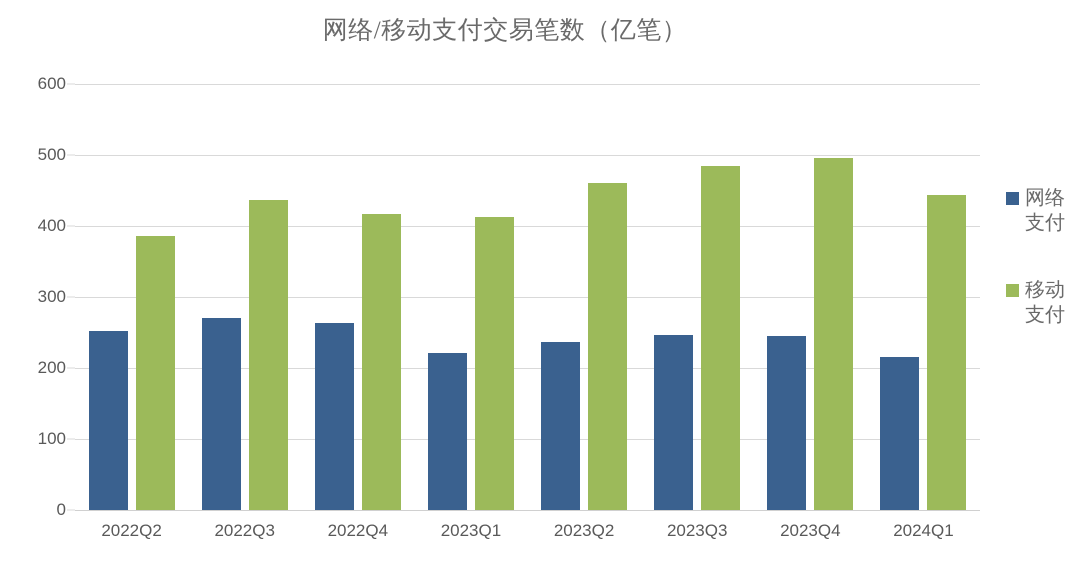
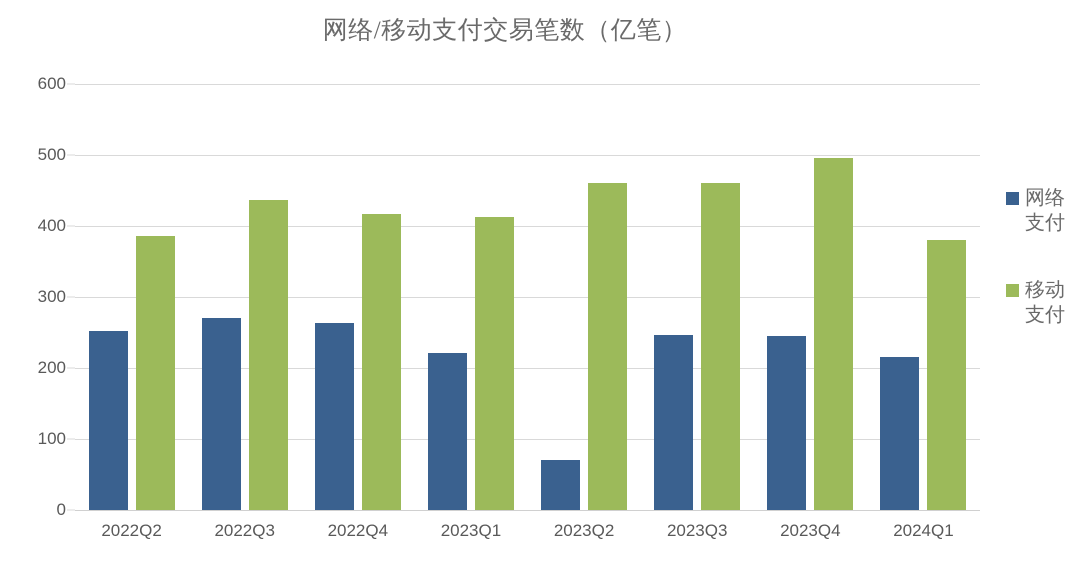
网络支付/2023Q2: 240 -> 70
移动支付/2023Q3: 480 -> 460
移动支付/2024Q1: 440 -> 380
